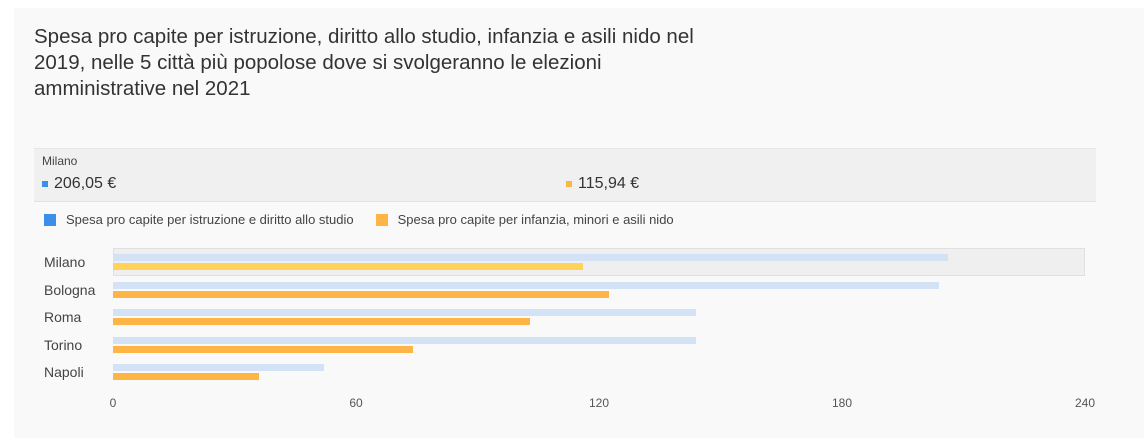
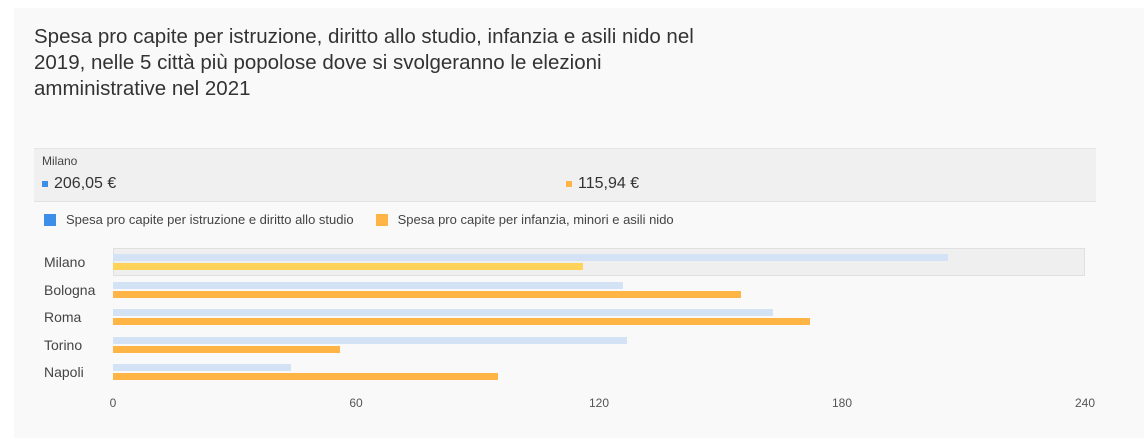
Spesa pro capite per istruzione e diritto allo studio/Bologna: 204 -> 126
Spesa pro capite per infanzia, minori e asili nido/Bologna: 122 -> 155
Spesa pro capite per istruzione e diritto allo studio/Roma: 144 -> 163
Spesa pro capite per infanzia, minori e asili nido/Roma: 103 -> 172
Spesa pro capite per istruzione e diritto allo studio/Torino: 144 -> 127
Spesa pro capite per infanzia, minori e asili nido/Torino: 74 -> 56
Spesa pro capite per istruzione e diritto allo studio/Napoli: 52 -> 44
Spesa pro capite per infanzia, minori e asili nido/Napoli: 36 -> 95
